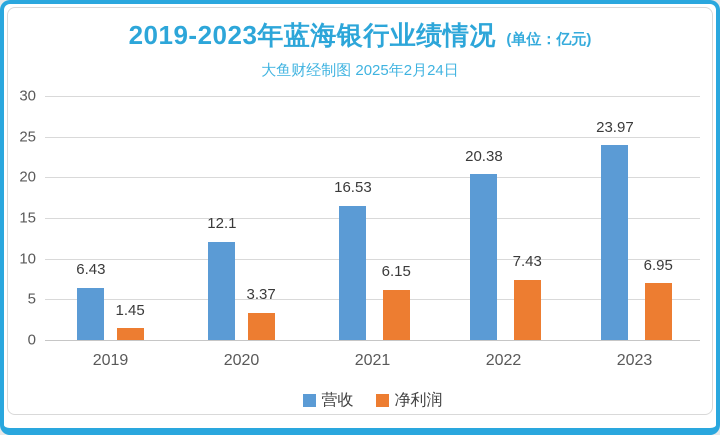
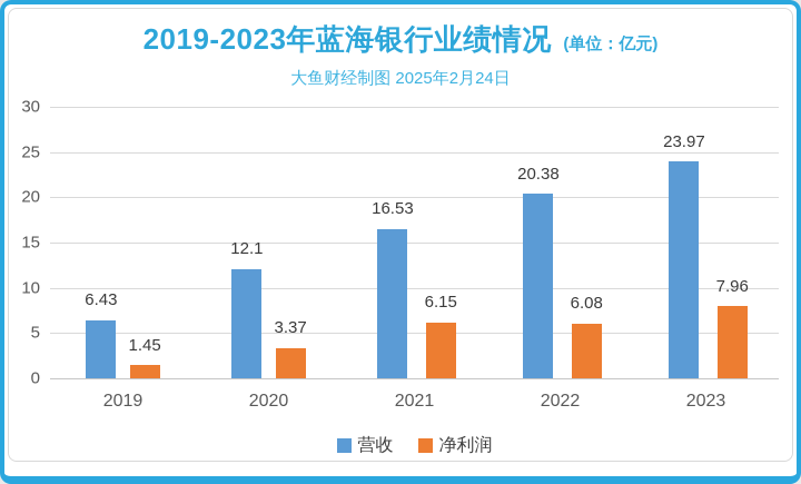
净利润/2022: 7.43 -> 6.08
净利润/2023: 6.95 -> 7.96
